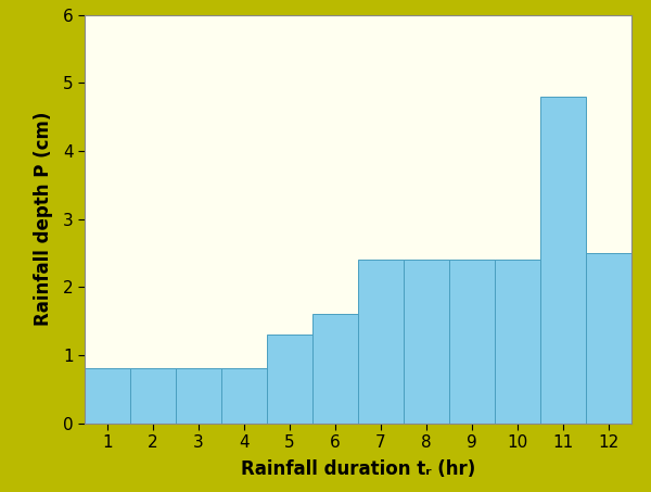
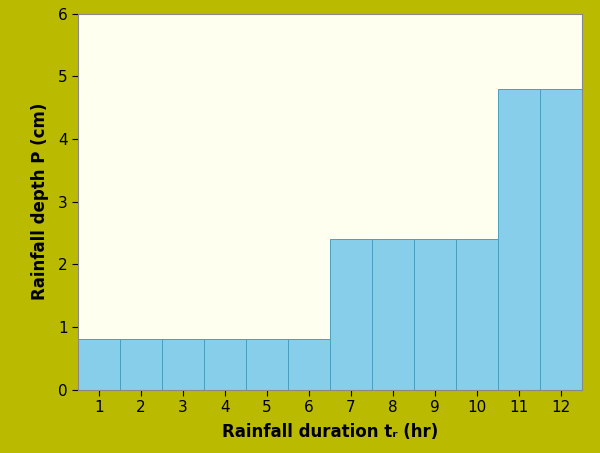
5: 1.3 -> 0.8
6: 1.6 -> 0.8
12: 2.5 -> 4.8
